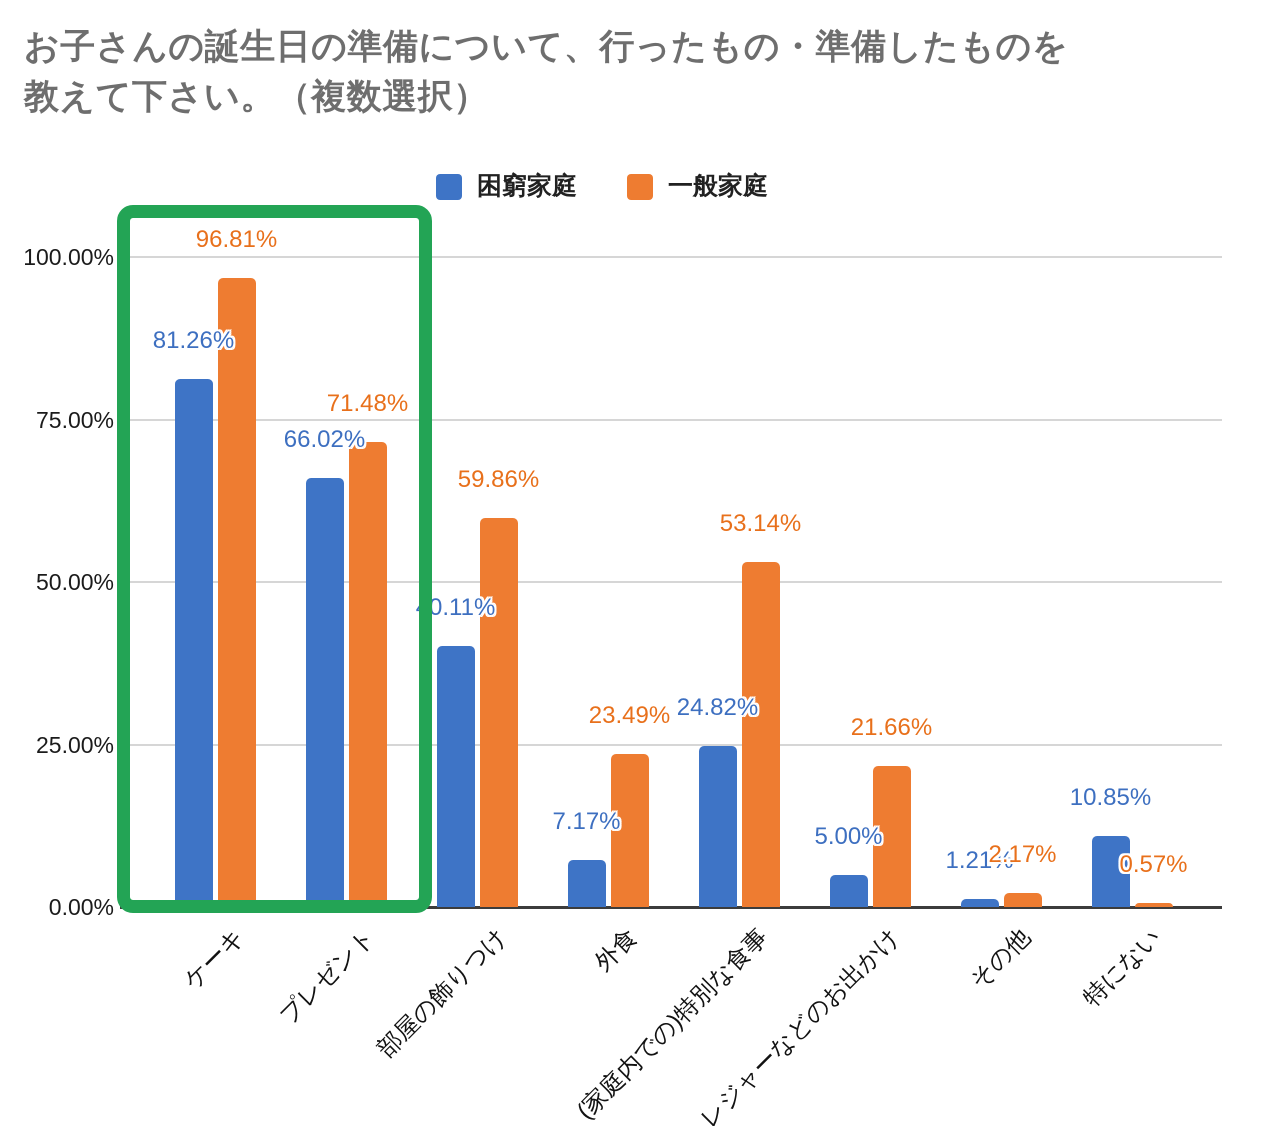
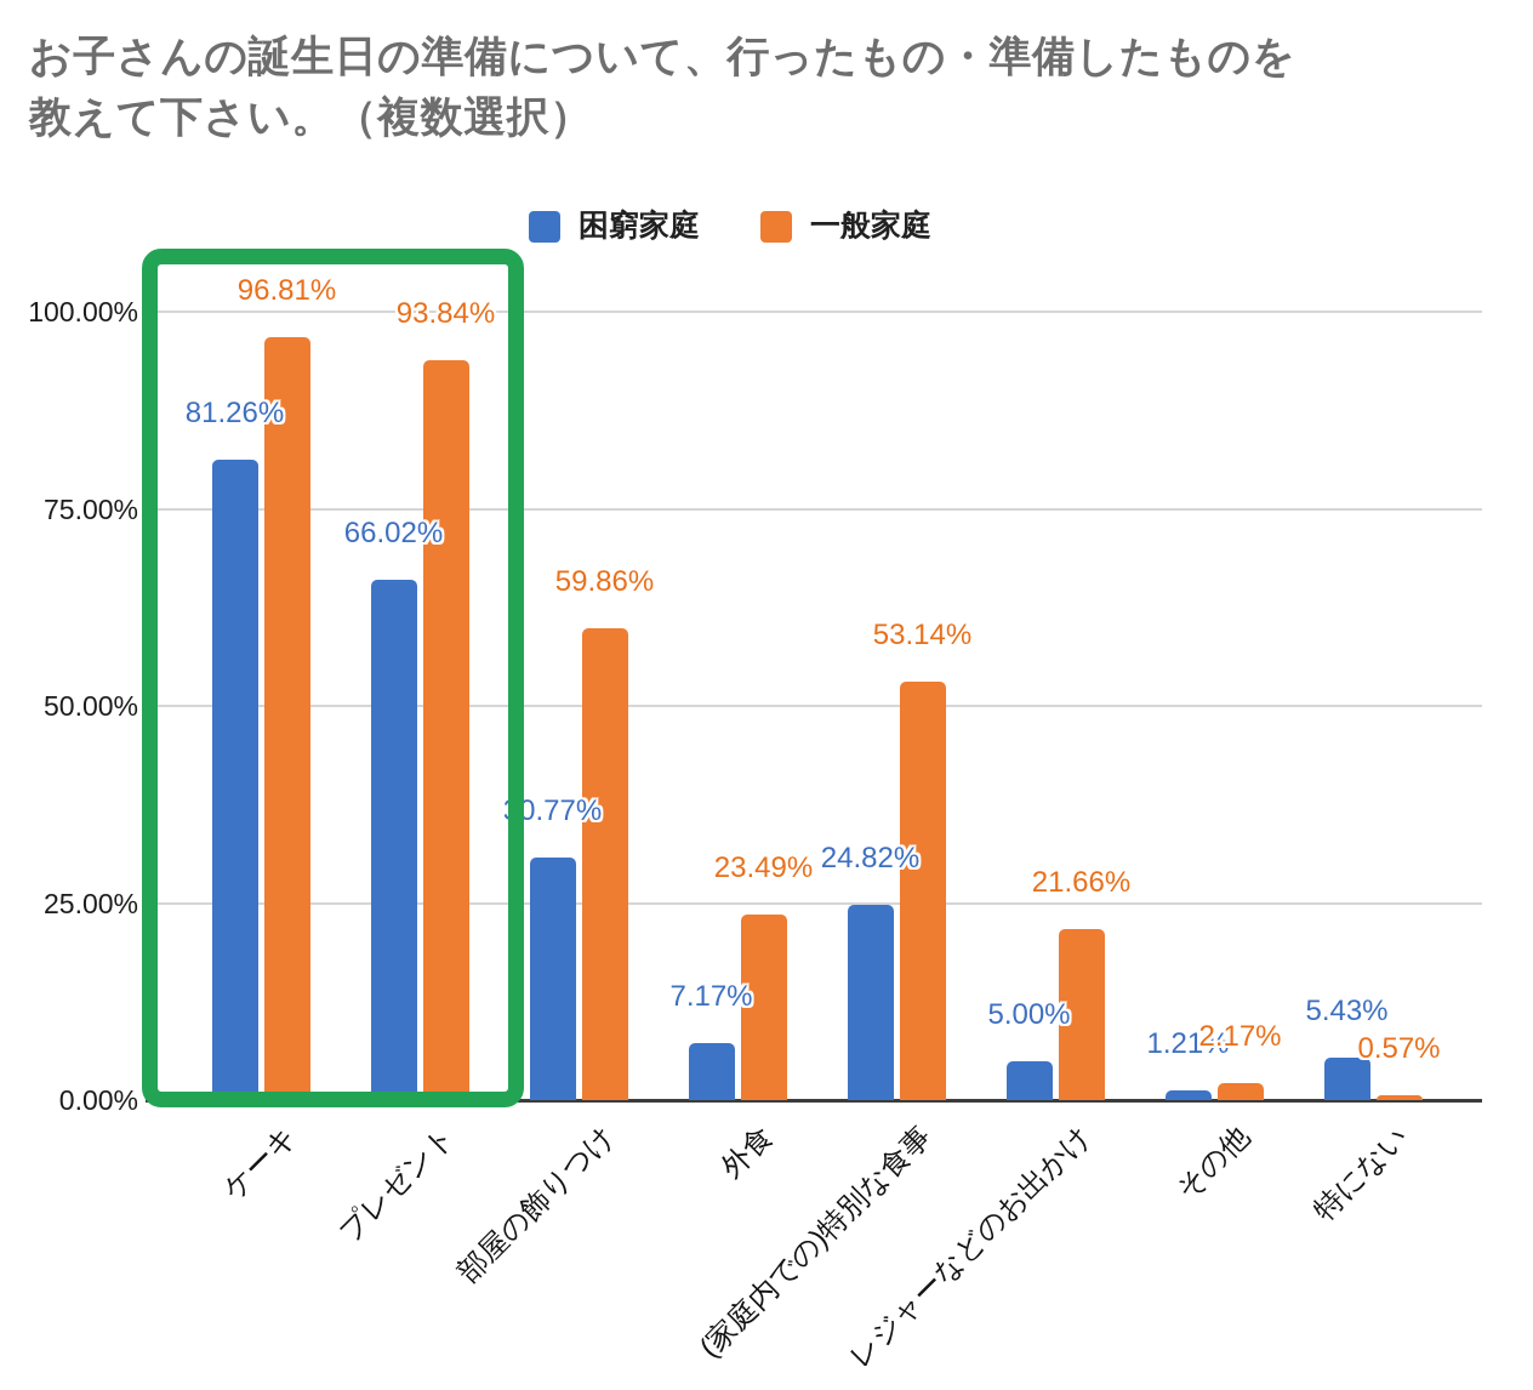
一般家庭/プレゼント: 71.48% -> 93.84%
困窮家庭/部屋の飾りつけ: 40.11% -> 30.77%
困窮家庭/特にない: 10.85% -> 5.43%
